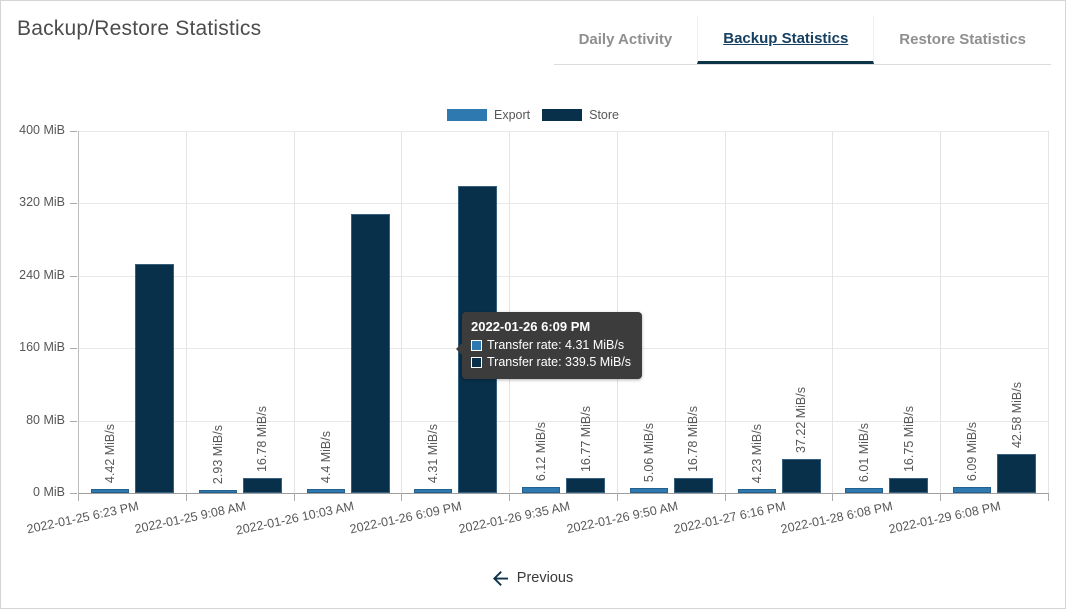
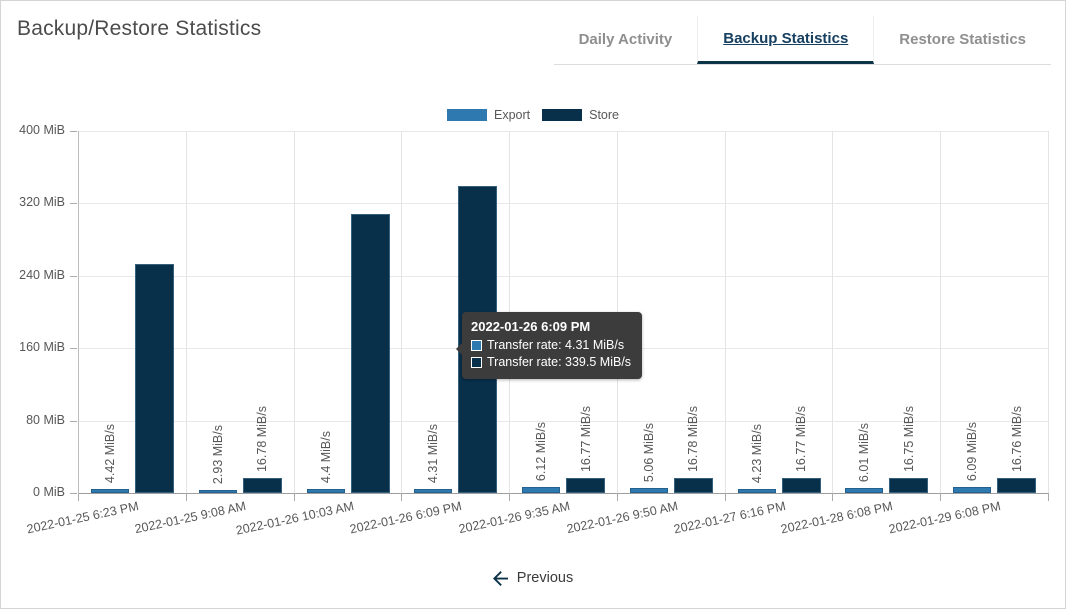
Store/2022-01-27 6:16 PM: 37.22 -> 16.77
Store/2022-01-29 6:08 PM: 42.58 -> 16.76
